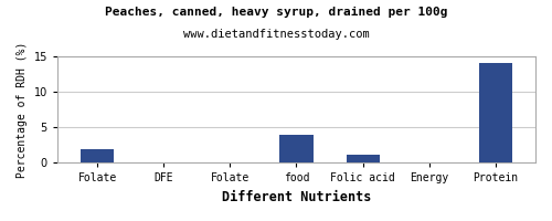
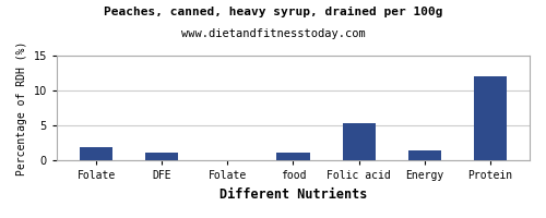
DFE: 0.1 -> 1.2
food: 4.0 -> 1.2
Folic acid: 1.2 -> 5.4
Energy: 0.1 -> 1.4
Protein: 14.0 -> 12.0
